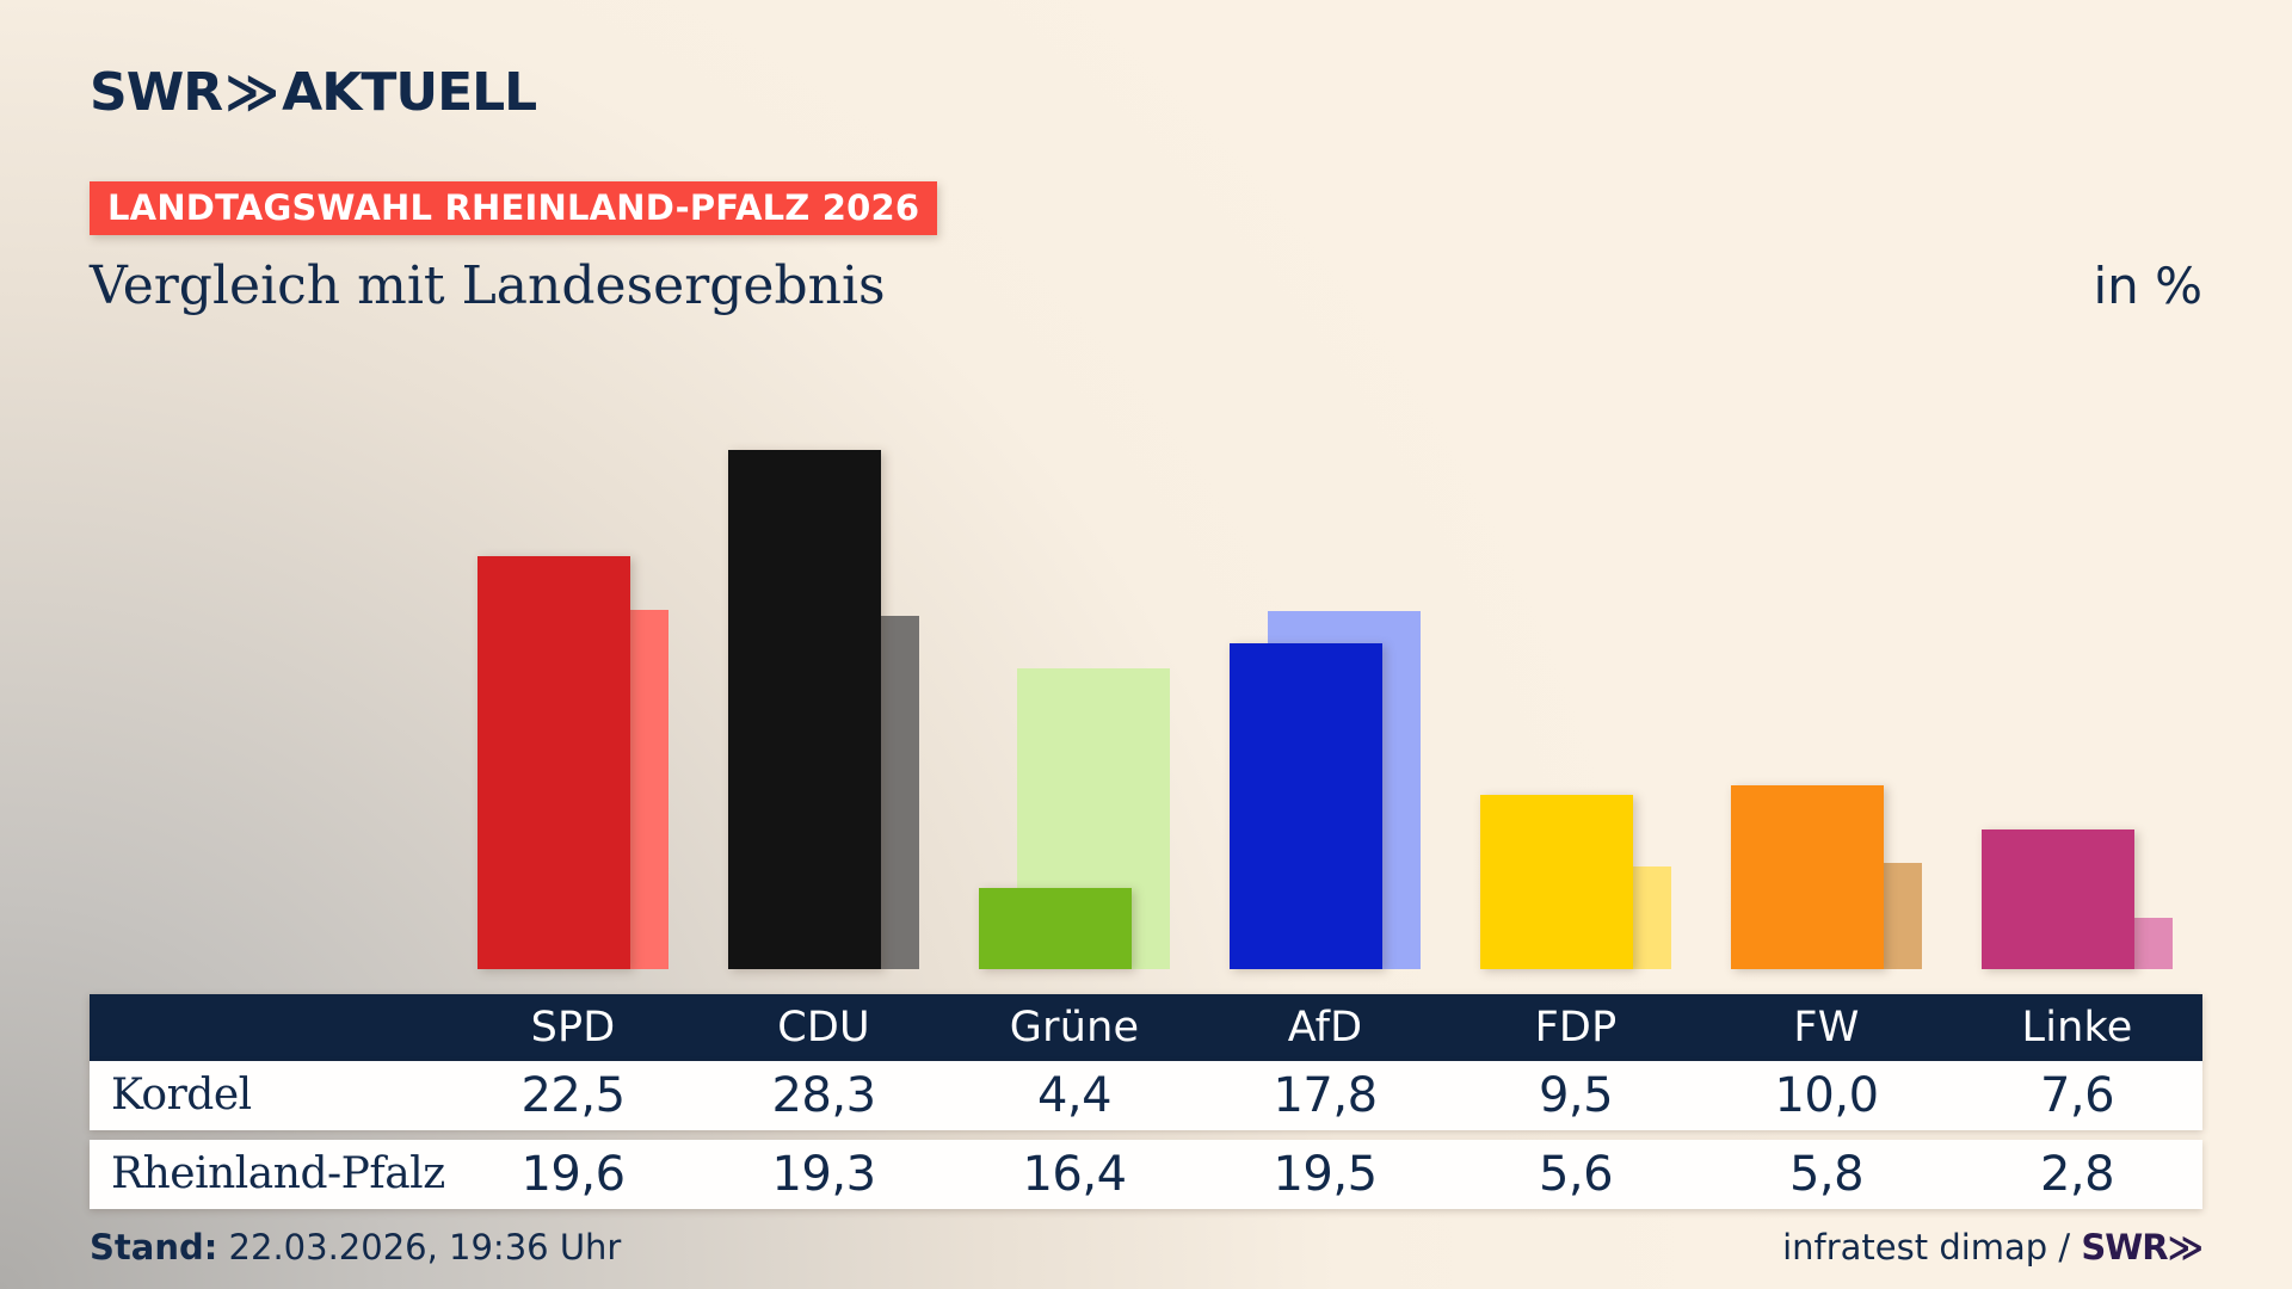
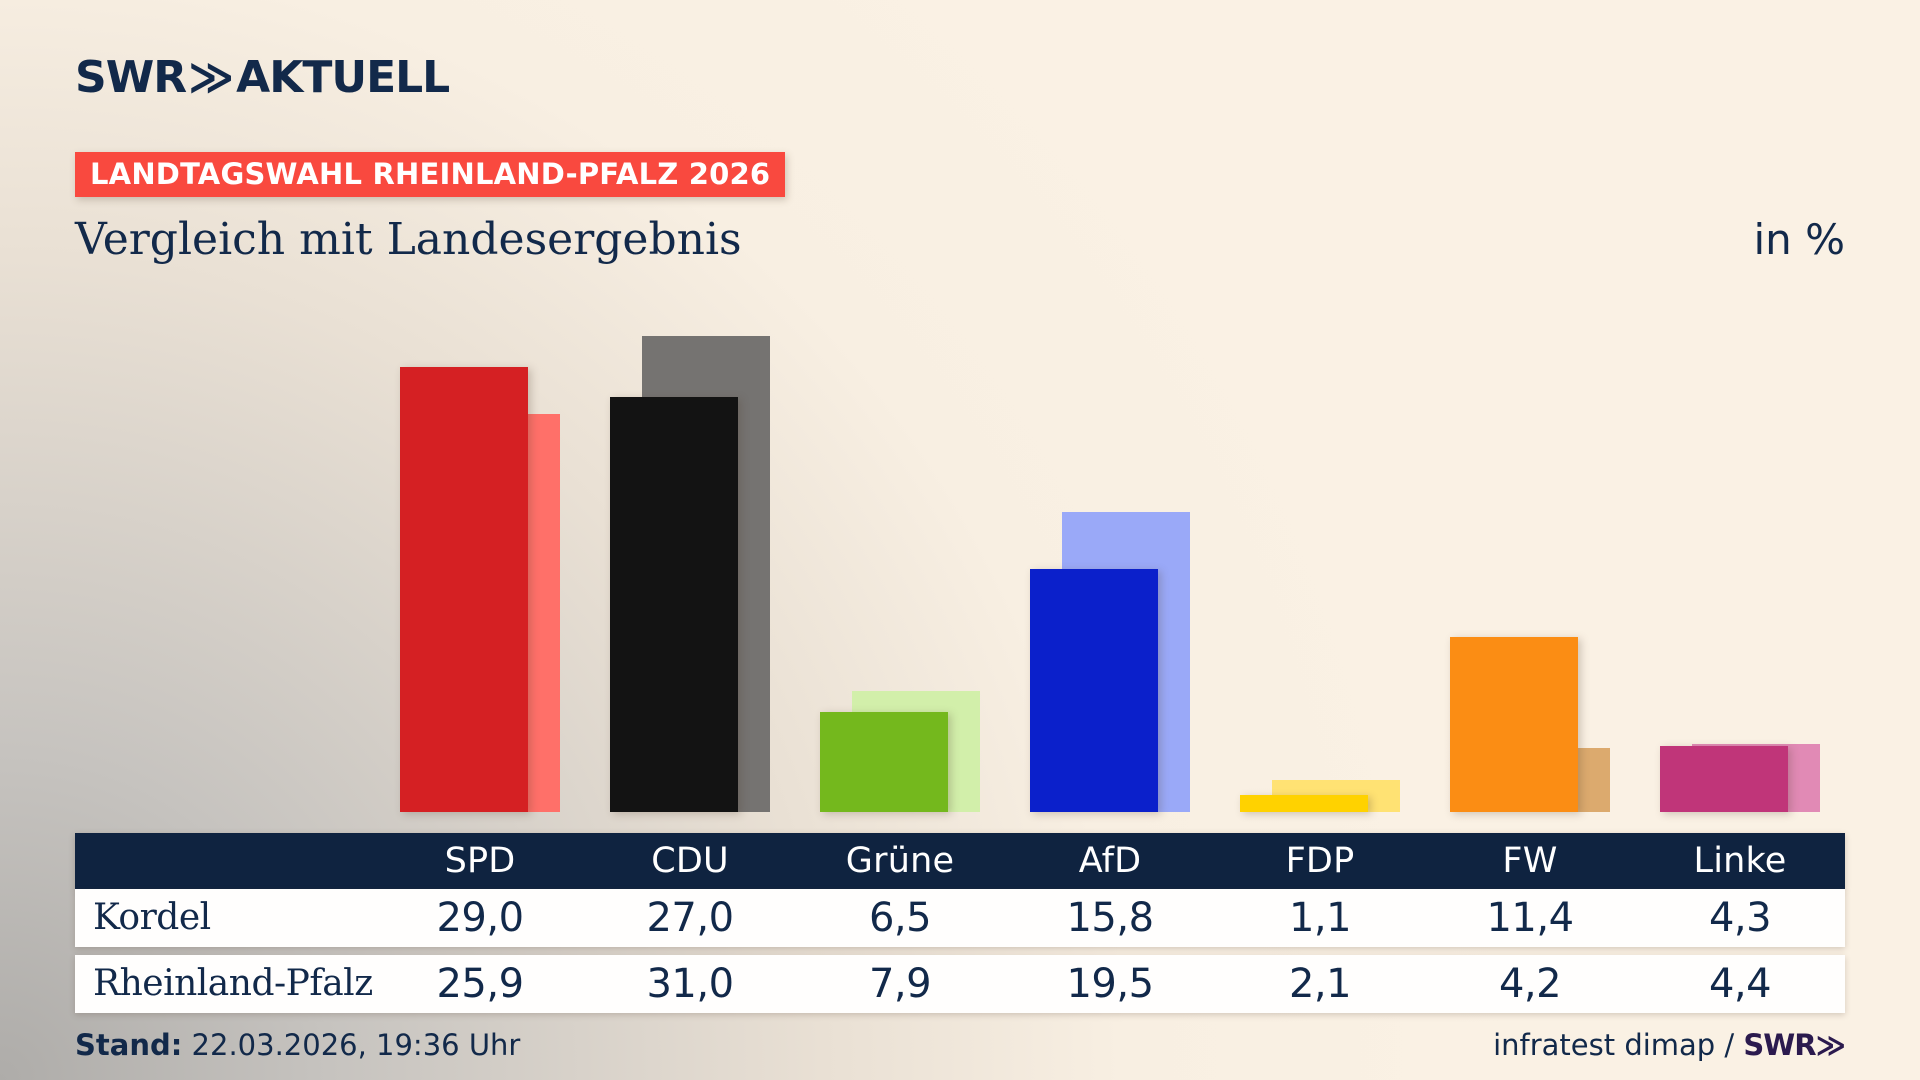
Kordel/SPD: 22,5 -> 29,0
Rheinland-Pfalz/SPD: 19,6 -> 25,9
Kordel/CDU: 28,3 -> 27,0
Rheinland-Pfalz/CDU: 19,3 -> 31,0
Kordel/Grüne: 4,4 -> 6,5
Rheinland-Pfalz/Grüne: 16,4 -> 7,9
Kordel/AfD: 17,8 -> 15,8
Kordel/FDP: 9,5 -> 1,1
Rheinland-Pfalz/FDP: 5,6 -> 2,1
Kordel/FW: 10,0 -> 11,4
Rheinland-Pfalz/FW: 5,8 -> 4,2
Kordel/Linke: 7,6 -> 4,3
Rheinland-Pfalz/Linke: 2,8 -> 4,4
